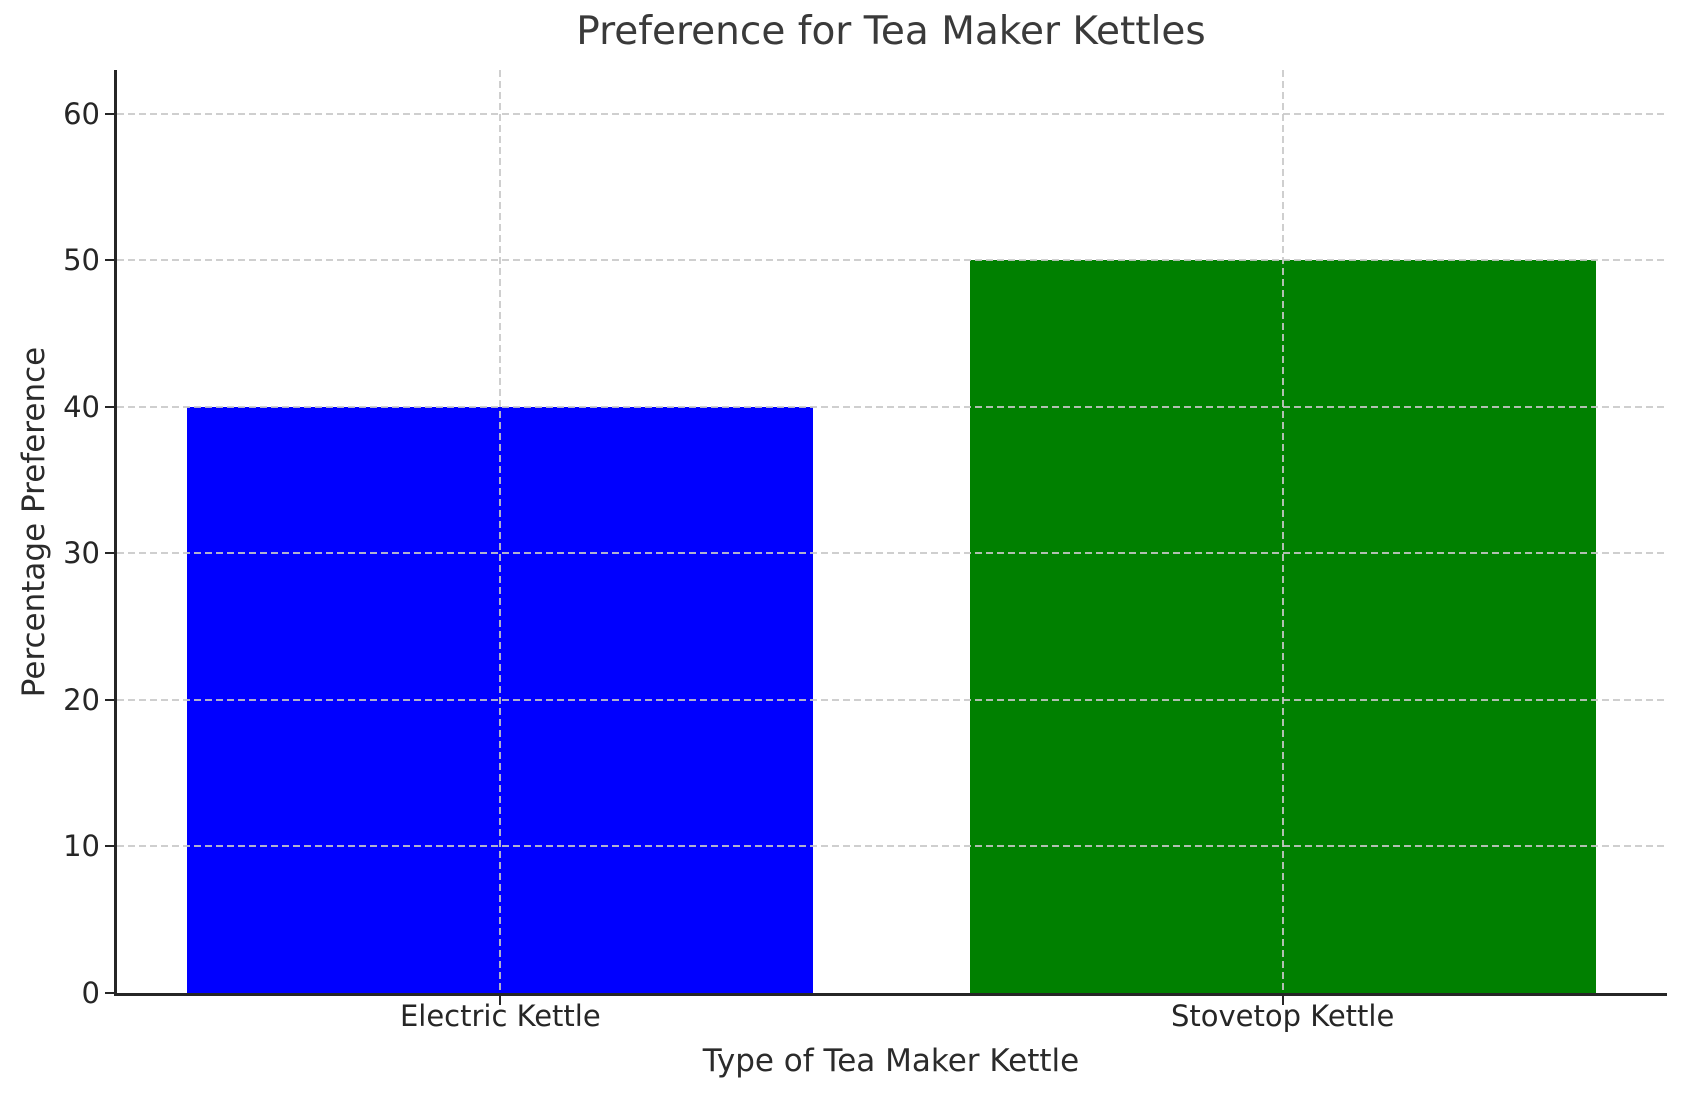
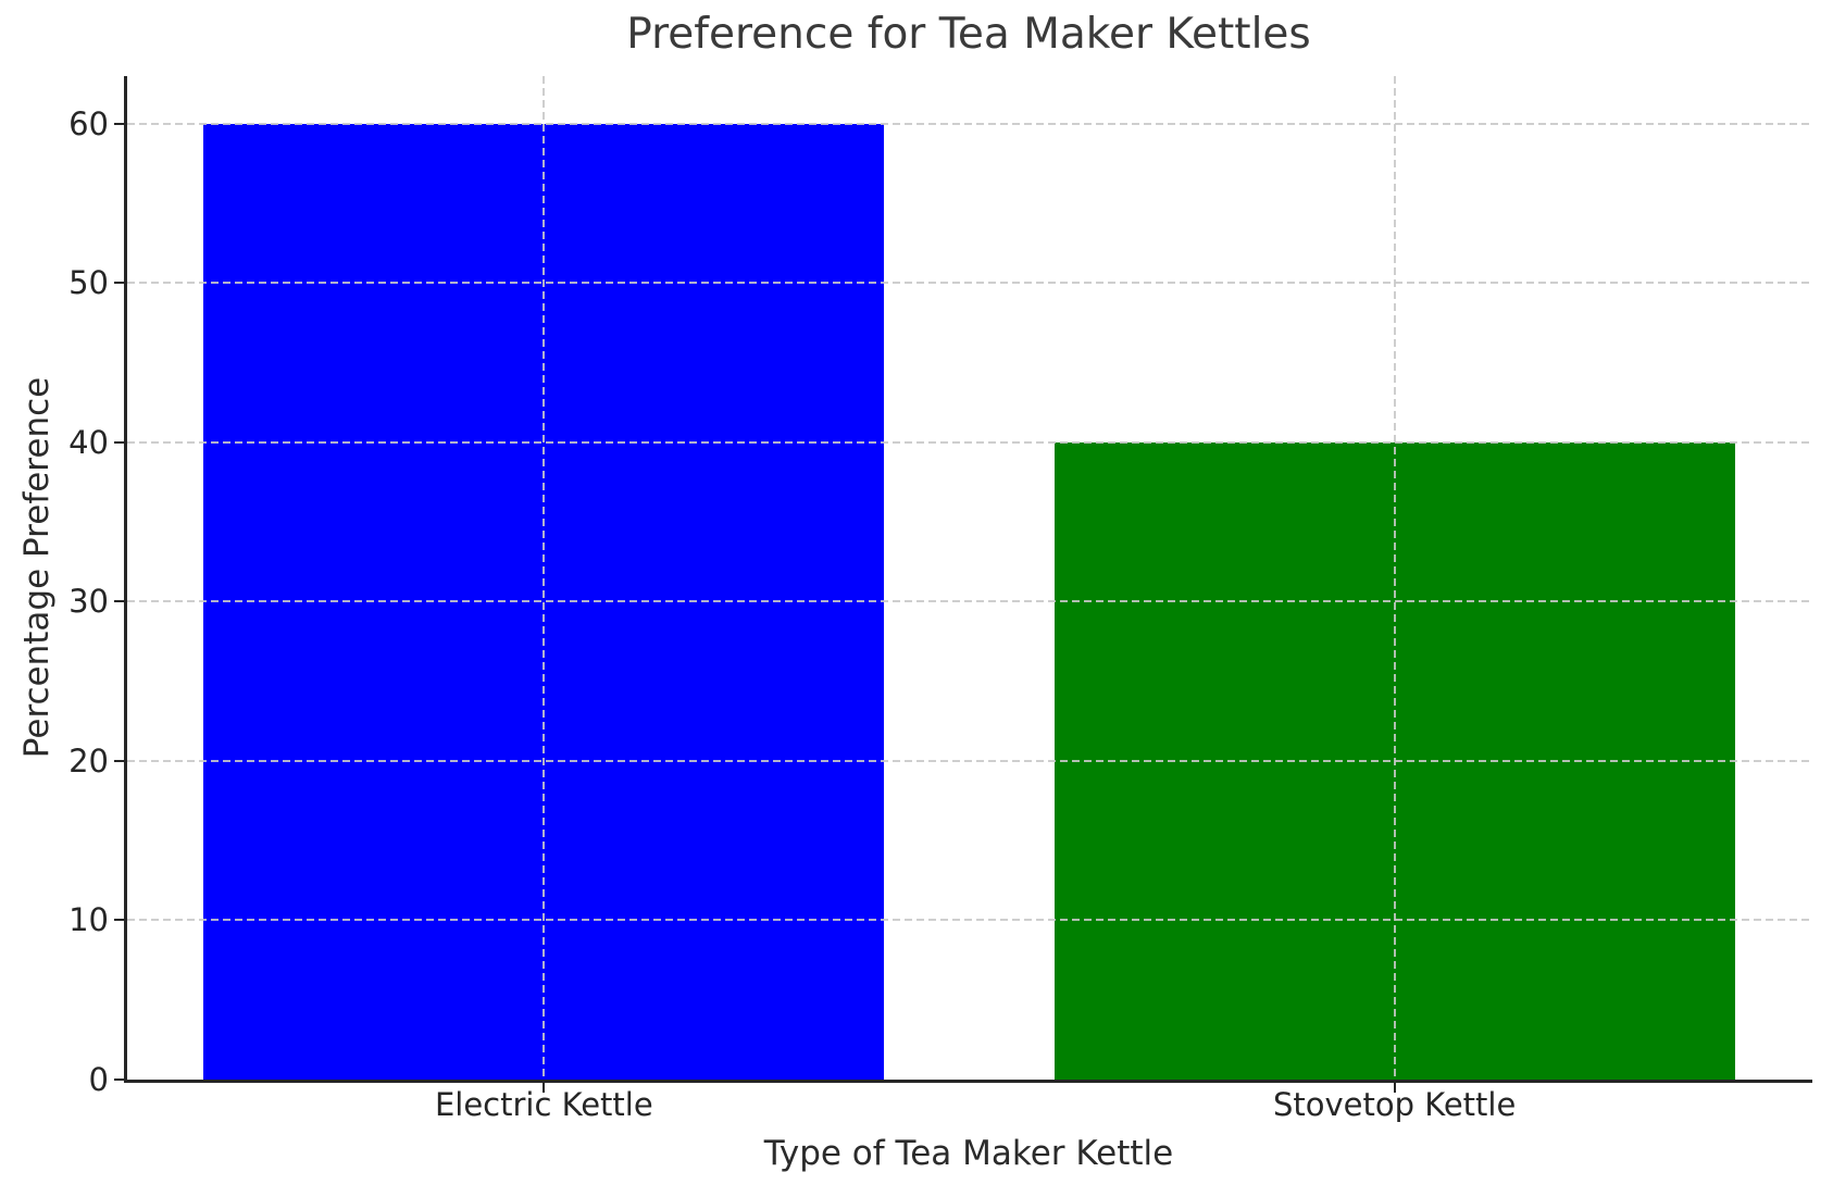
Electric Kettle: 40 -> 60
Stovetop Kettle: 50 -> 40
